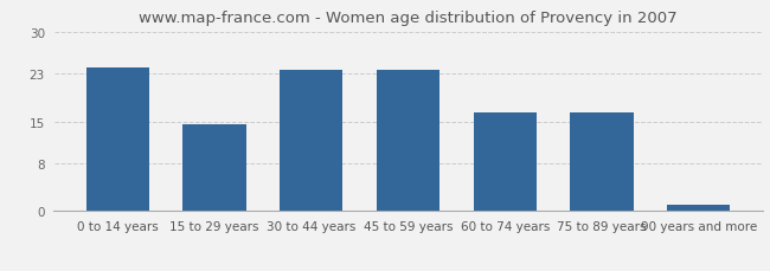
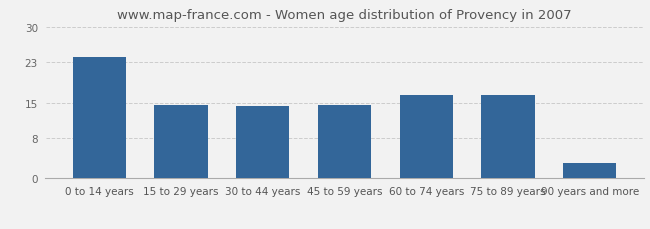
30 to 44 years: 23.5 -> 14.4
45 to 59 years: 23.5 -> 14.6
90 years and more: 1.0 -> 3.0
